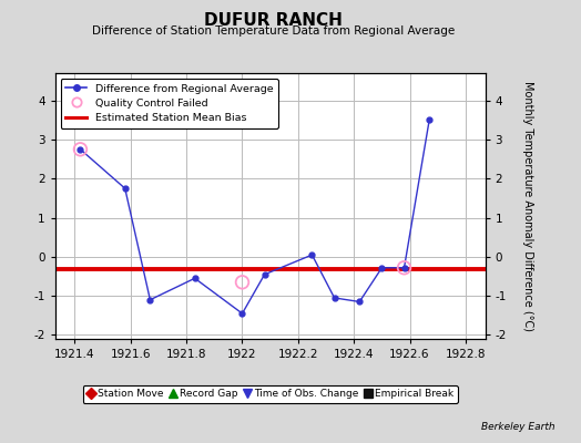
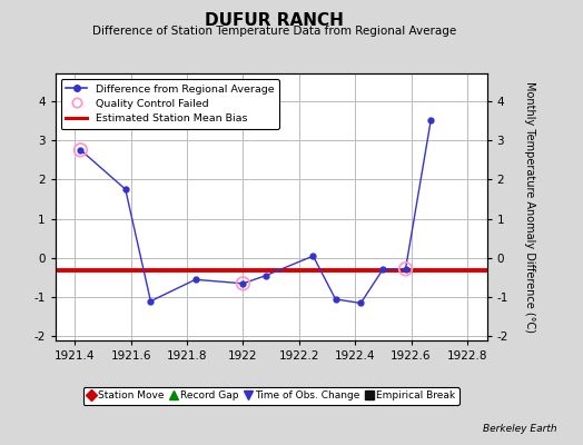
Time of Obs. Change/1922: -1.45 -> -0.65
